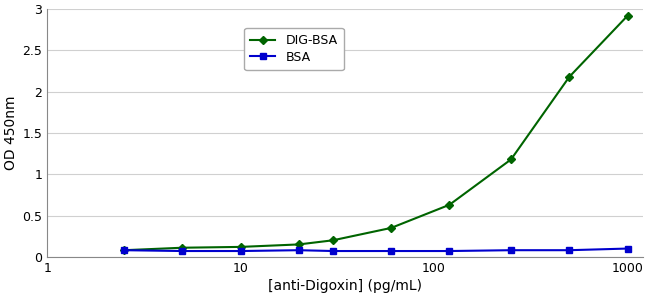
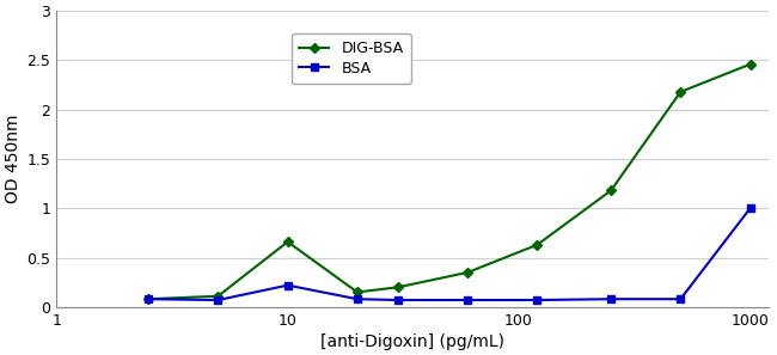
DIG-BSA/10: 0.12 -> 0.66
BSA/10: 0.07 -> 0.22
DIG-BSA/1000: 2.92 -> 2.46
BSA/1000: 0.10 -> 1.00
